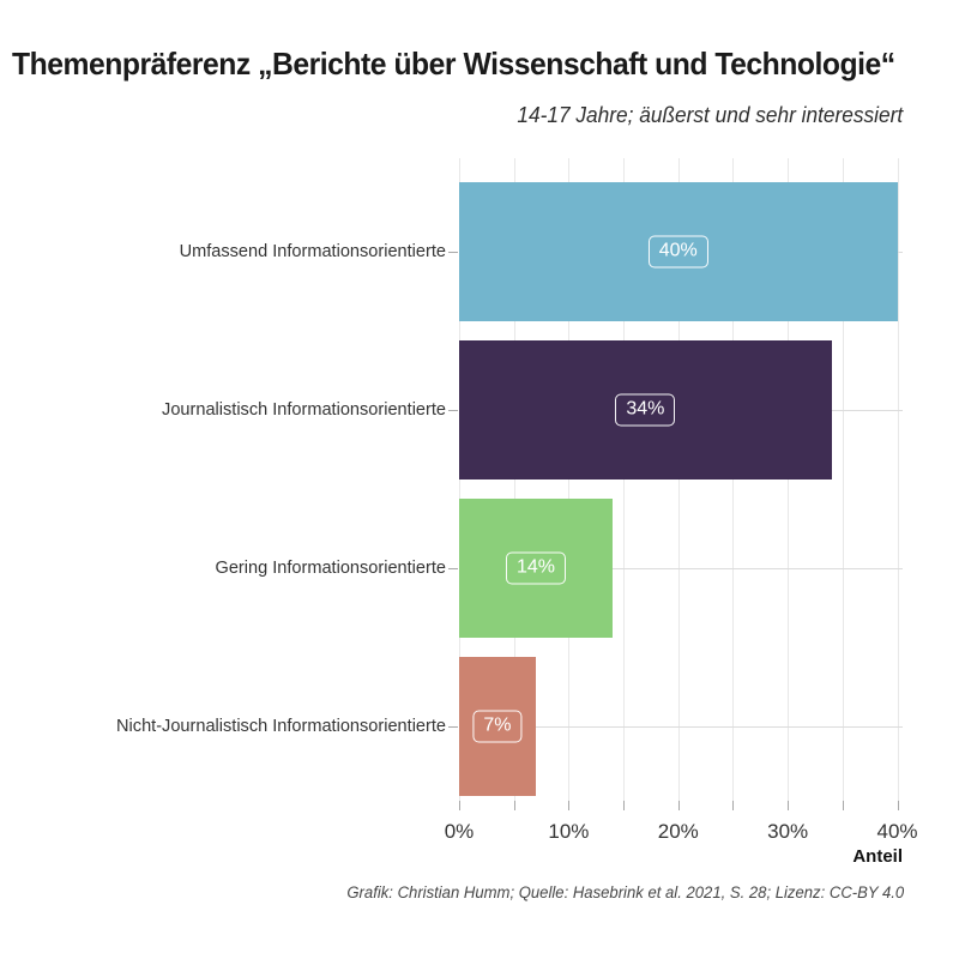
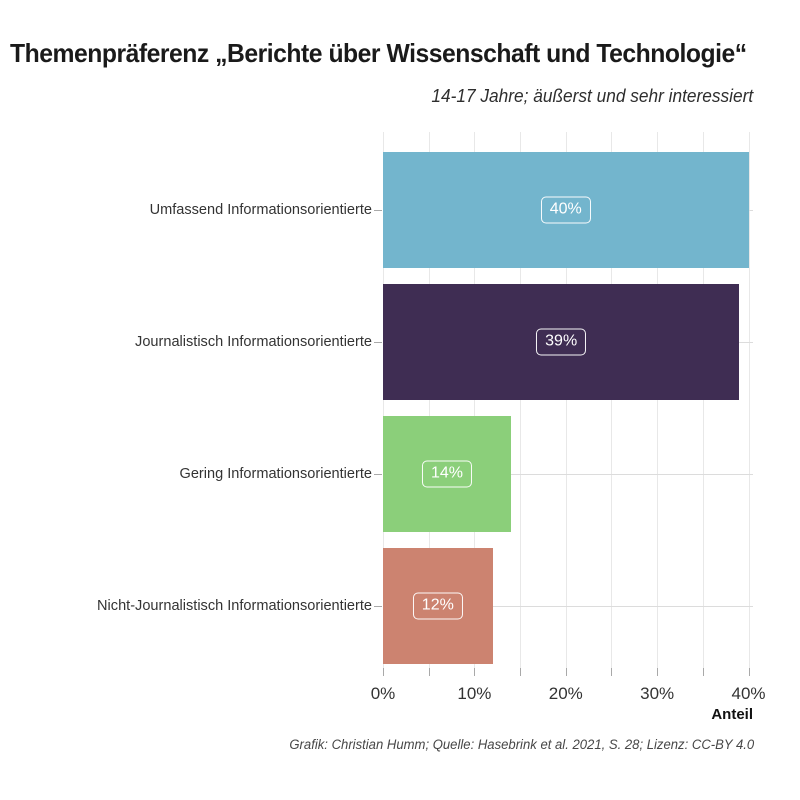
Journalistisch Informationsorientierte: 34% -> 39%
Nicht-Journalistisch Informationsorientierte: 7% -> 12%
